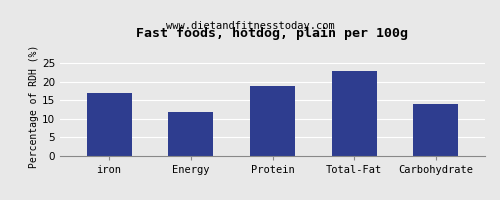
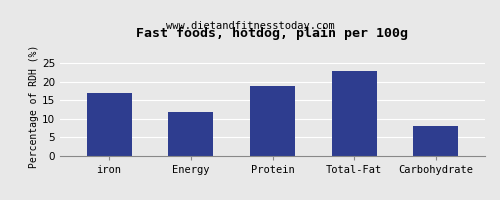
Carbohydrate: 14 -> 8
